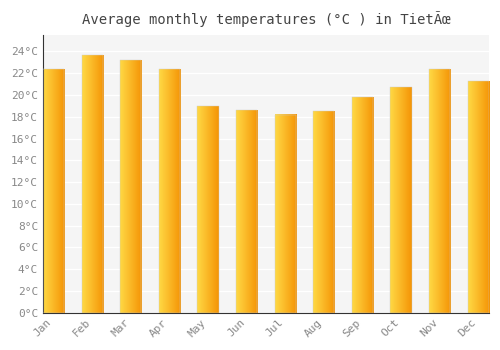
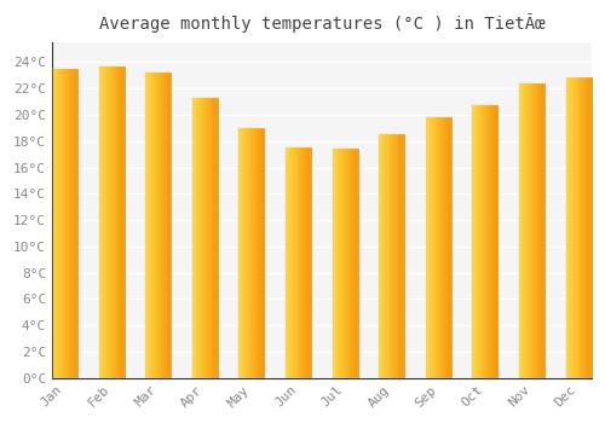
Jan: 22.4°C -> 23.5°C
Apr: 22.4°C -> 21.3°C
Jun: 18.6°C -> 17.5°C
Jul: 18.2°C -> 17.4°C
Dec: 21.3°C -> 22.8°C
